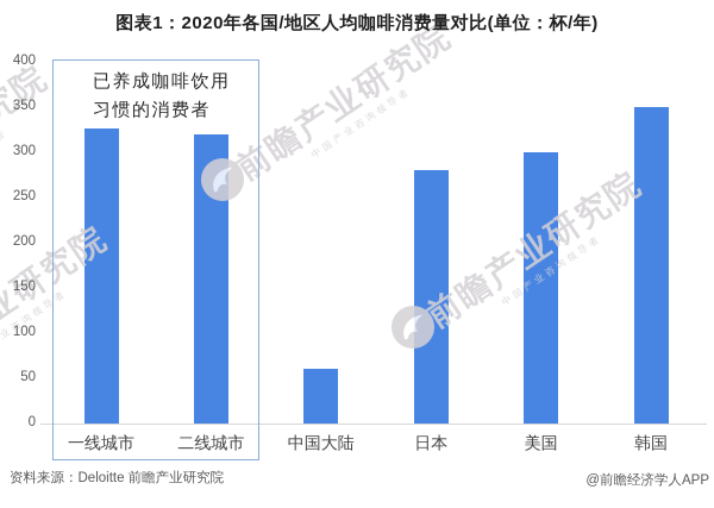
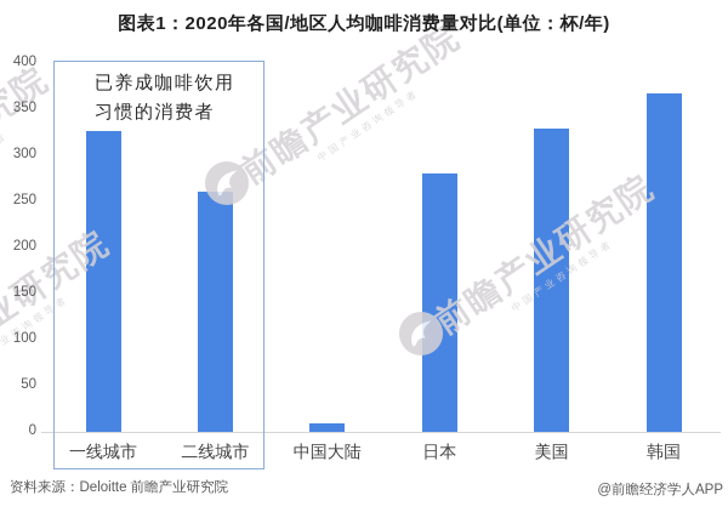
二线城市: 320 -> 260
中国大陆: 60 -> 10
美国: 300 -> 330
韩国: 350 -> 370
